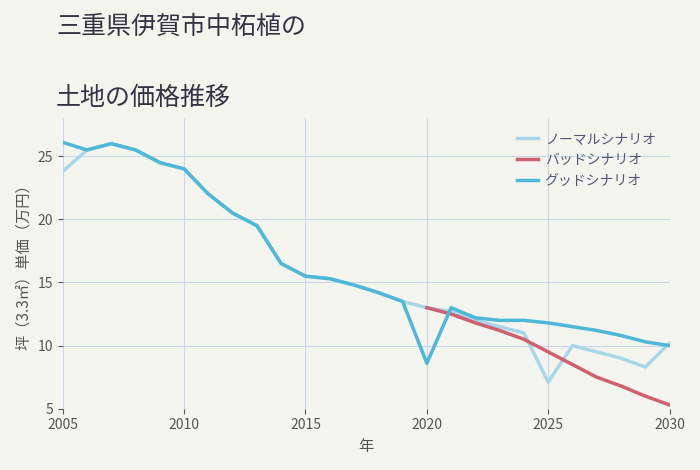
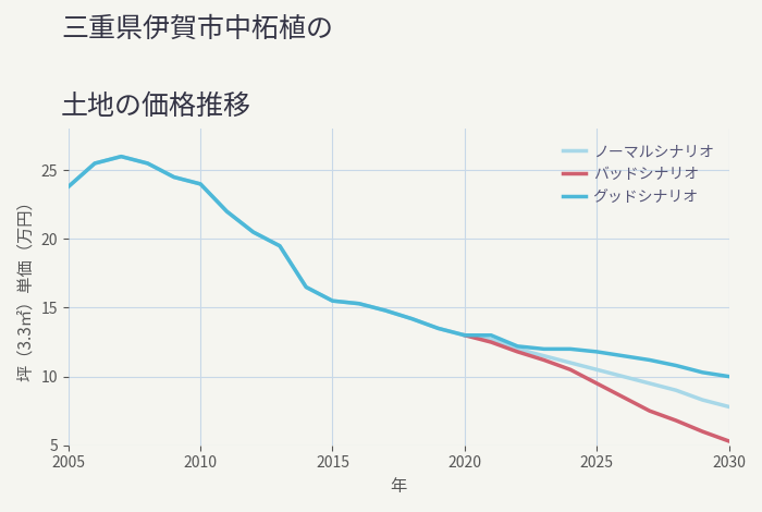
グッドシナリオ/2005: 26.1 -> 23.8
グッドシナリオ/2020: 8.6 -> 13.0
ノーマルシナリオ/2025: 7.1 -> 10.5
ノーマルシナリオ/2030: 10.2 -> 7.8
